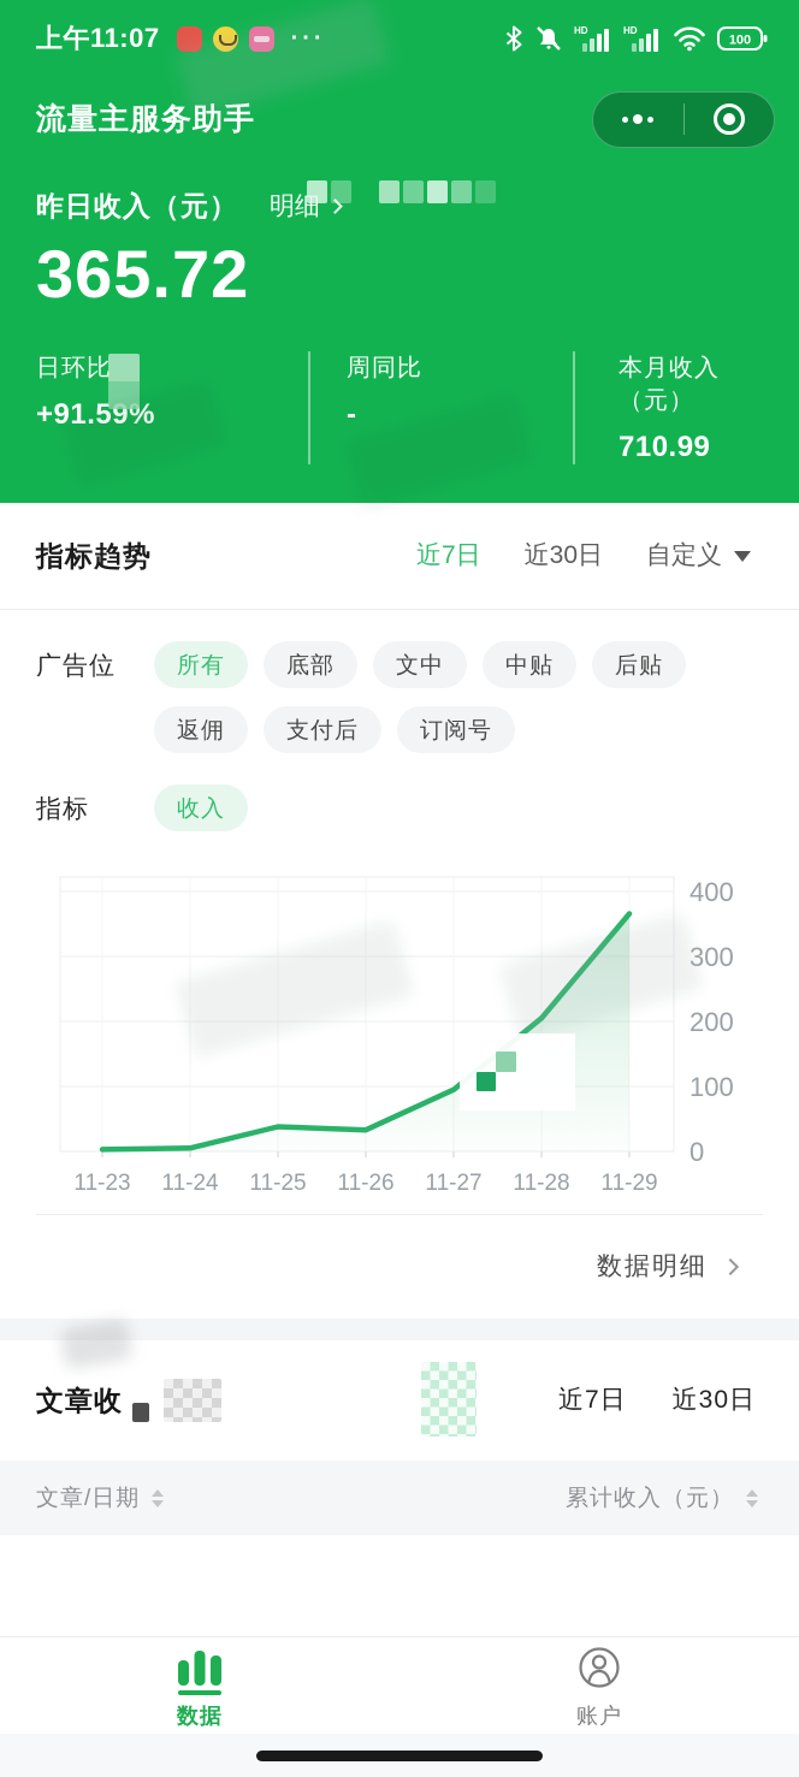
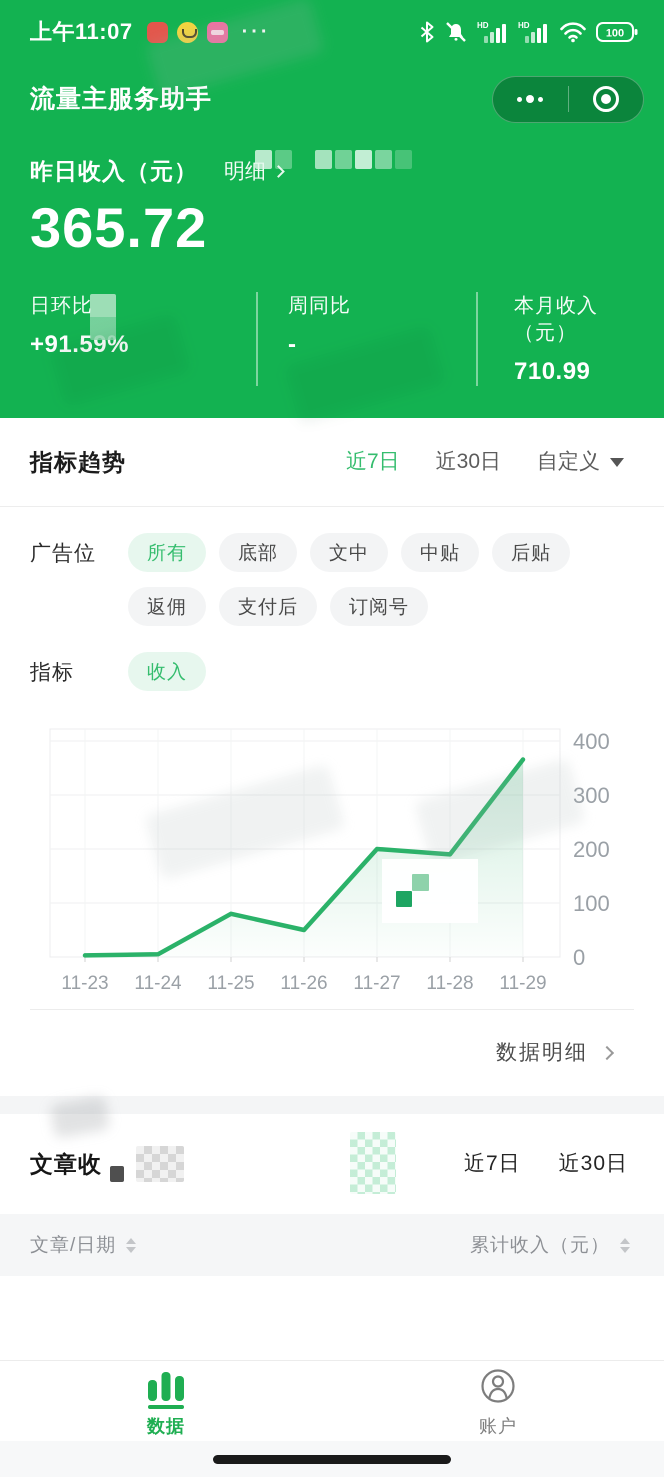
11-25: 40 -> 80
11-26: 30 -> 50
11-27: 100 -> 200
11-28: 200 -> 190
